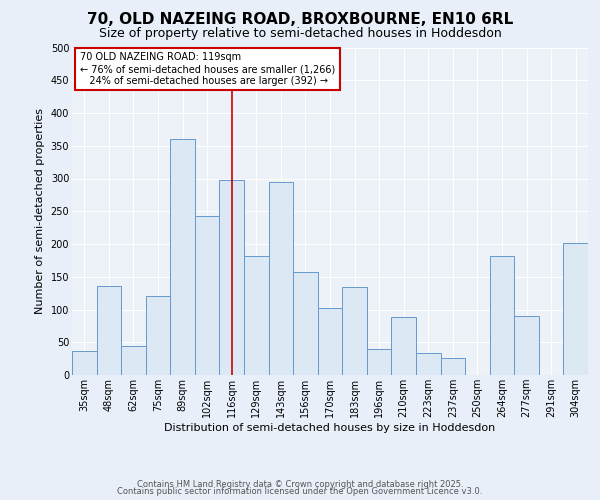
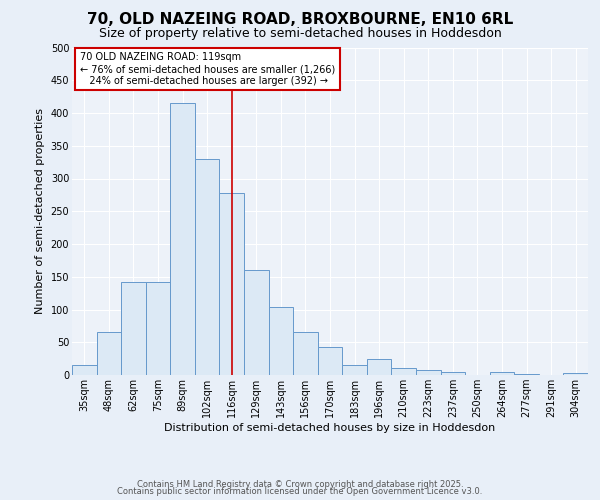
35sqm: 36 -> 15
48sqm: 136 -> 65
62sqm: 44 -> 142
75sqm: 120 -> 142
89sqm: 360 -> 415
102sqm: 242 -> 330
116sqm: 298 -> 278
129sqm: 182 -> 160
143sqm: 294 -> 104
156sqm: 158 -> 65
170sqm: 102 -> 42
183sqm: 134 -> 15
196sqm: 40 -> 25
210sqm: 88 -> 10
223sqm: 34 -> 8
237sqm: 26 -> 5
264sqm: 182 -> 4
277sqm: 90 -> 1
304sqm: 202 -> 3
